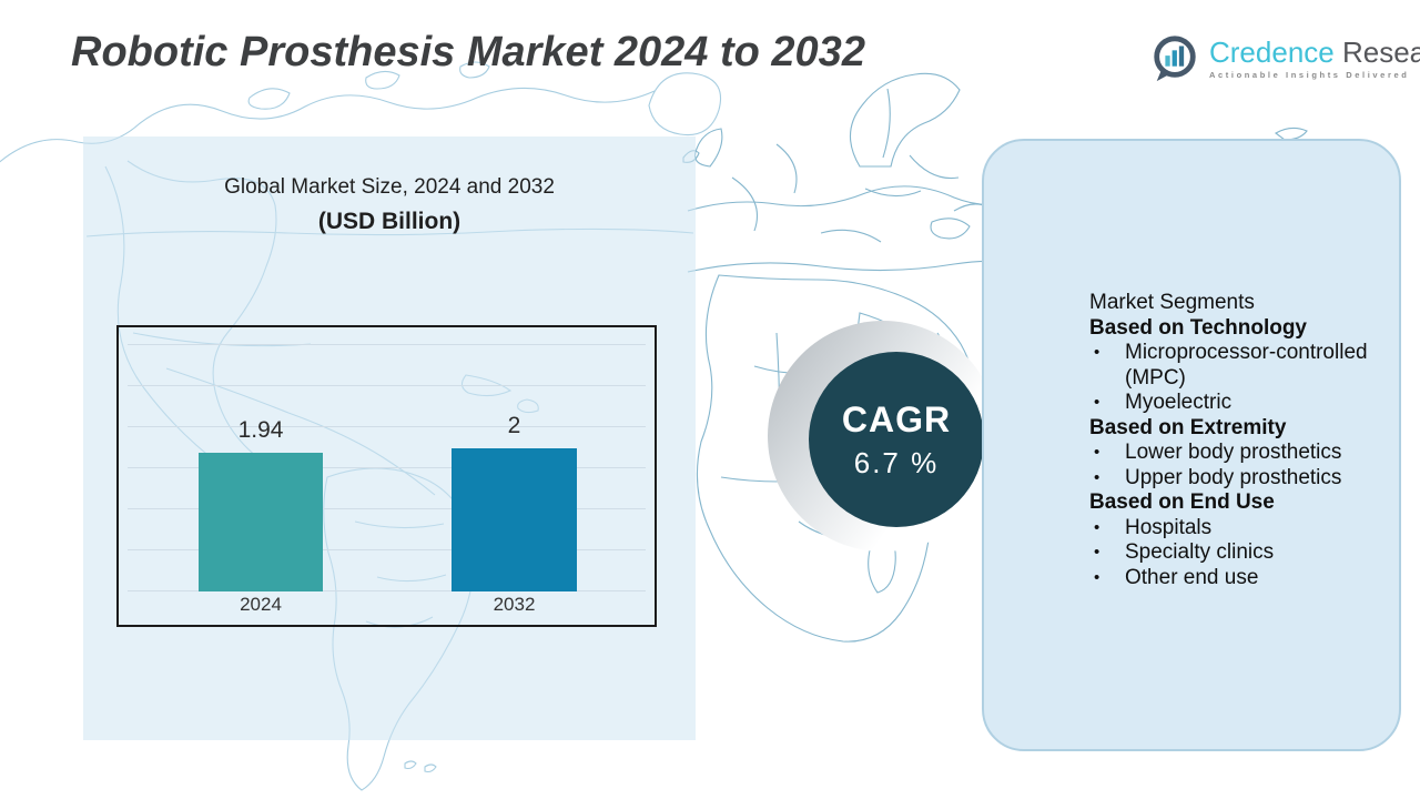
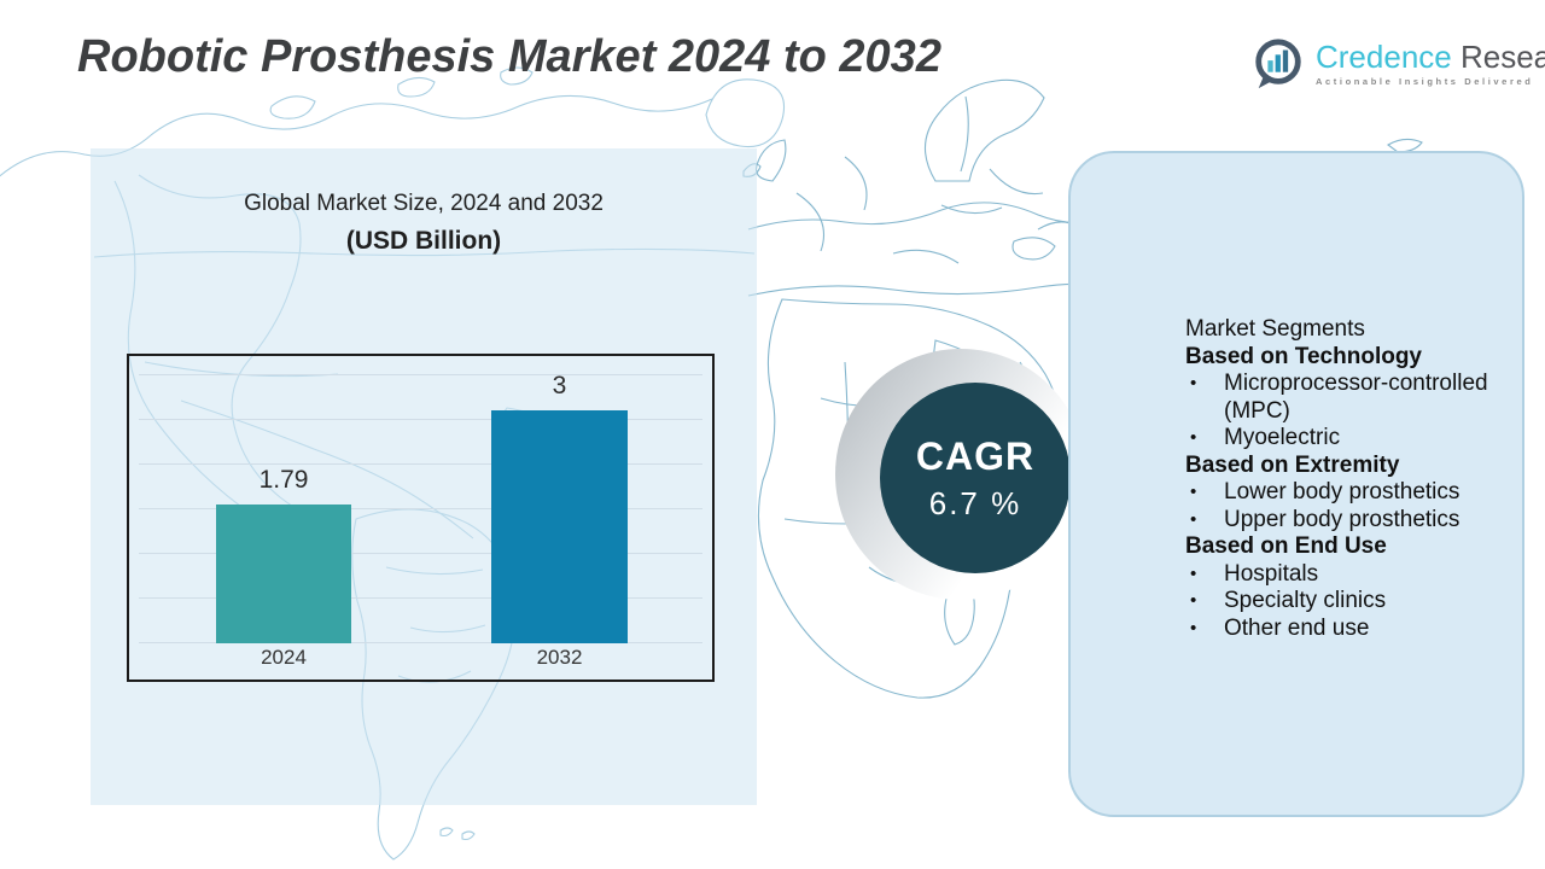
2024: 1.94 -> 1.79
2032: 2 -> 3
